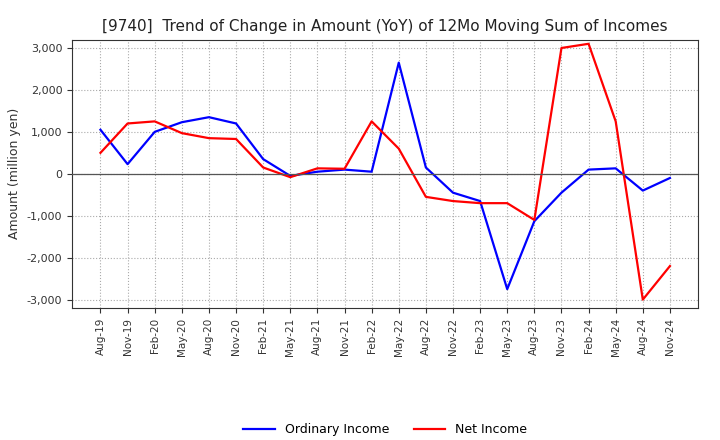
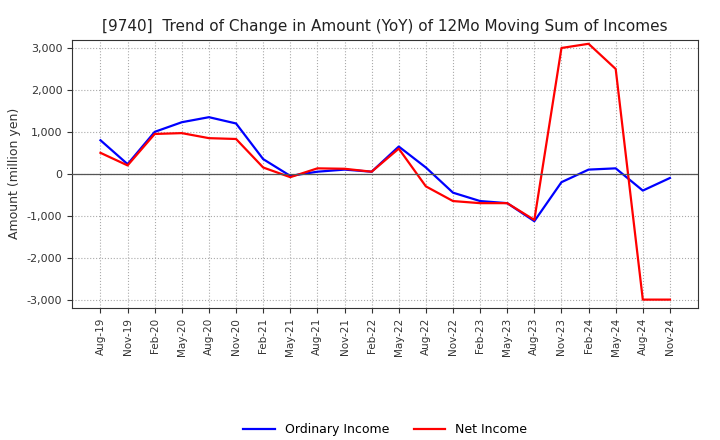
Ordinary Income/Aug-19: 1,050 -> 800
Net Income/Nov-19: 1,200 -> 200
Net Income/Feb-20: 1,250 -> 950
Net Income/Feb-22: 1,250 -> 50
Ordinary Income/May-22: 2,650 -> 650
Net Income/Aug-22: -550 -> -300
Ordinary Income/May-23: -2,750 -> -700
Ordinary Income/Nov-23: -450 -> -200
Net Income/May-24: 1,250 -> 2,500
Net Income/Nov-24: -2,200 -> -3,000
